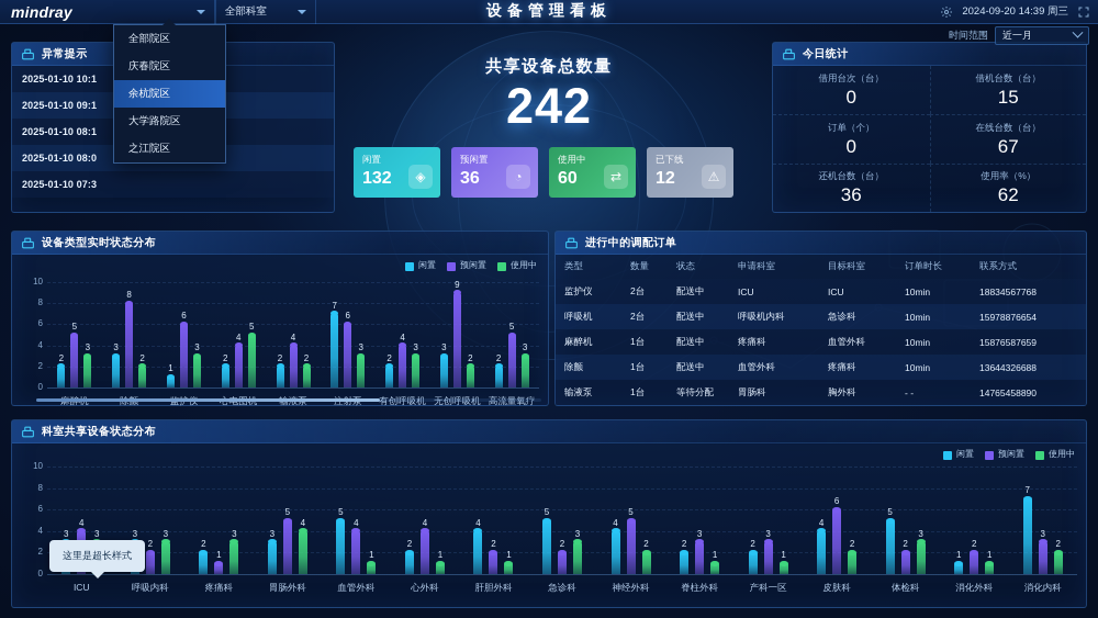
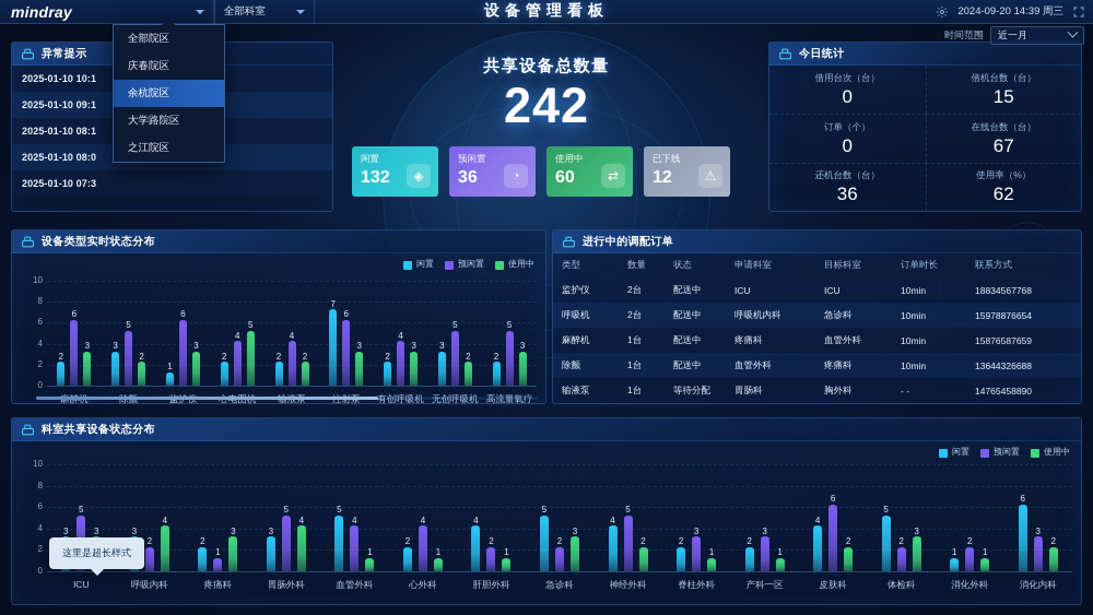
设备类型实时状态分布/预闲置/麻醉机: 5 -> 6
设备类型实时状态分布/预闲置/除颤: 8 -> 5
设备类型实时状态分布/预闲置/无创呼吸机: 9 -> 5
科室共享设备状态分布/预闲置/ICU: 4 -> 5
科室共享设备状态分布/使用中/呼吸内科: 3 -> 4
科室共享设备状态分布/闲置/消化内科: 7 -> 6
